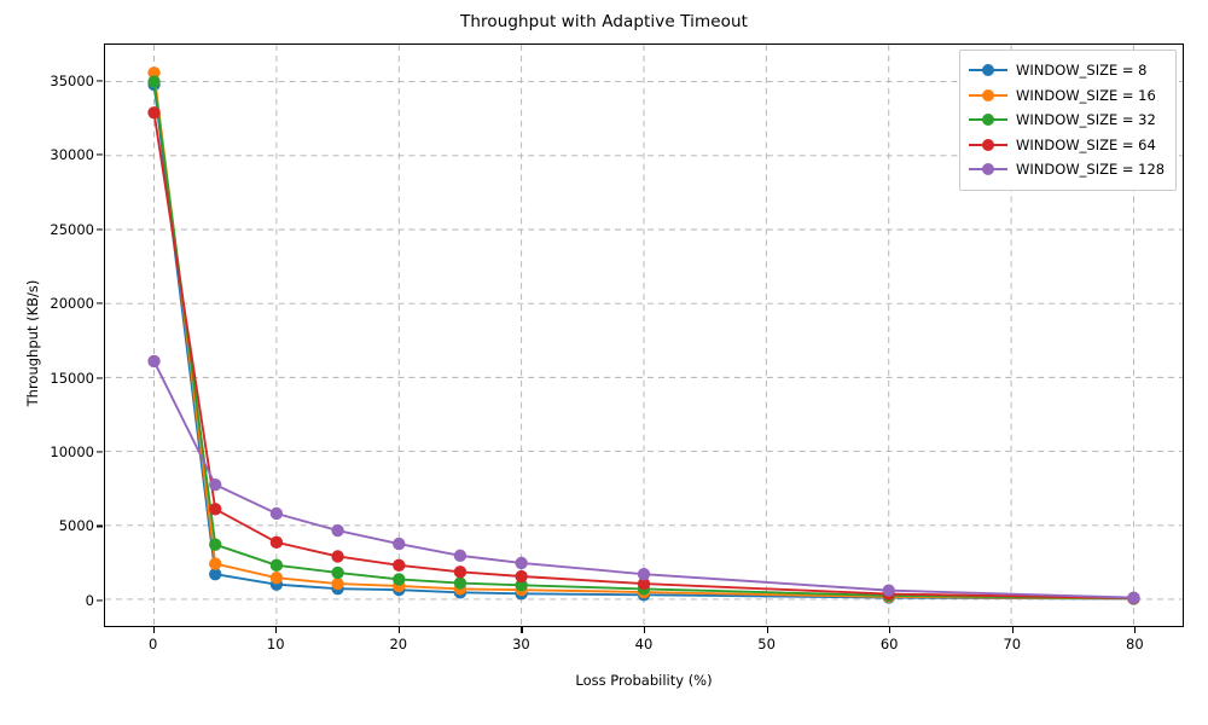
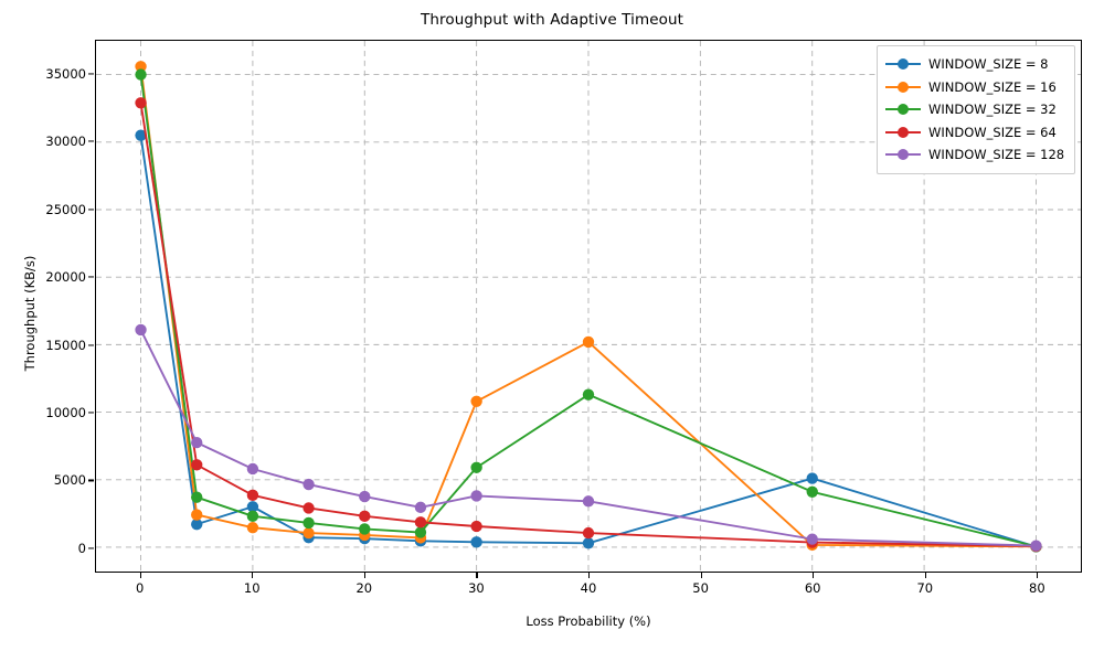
WINDOW_SIZE = 8/0: 34800 -> 30500
WINDOW_SIZE = 8/10: 1000 -> 3000
WINDOW_SIZE = 16/30: 600 -> 10800
WINDOW_SIZE = 32/30: 1000 -> 5900
WINDOW_SIZE = 128/30: 2400 -> 3800
WINDOW_SIZE = 16/40: 500 -> 15200
WINDOW_SIZE = 32/40: 700 -> 11300
WINDOW_SIZE = 128/40: 1700 -> 3400
WINDOW_SIZE = 8/60: 100 -> 5100
WINDOW_SIZE = 32/60: 200 -> 4100
